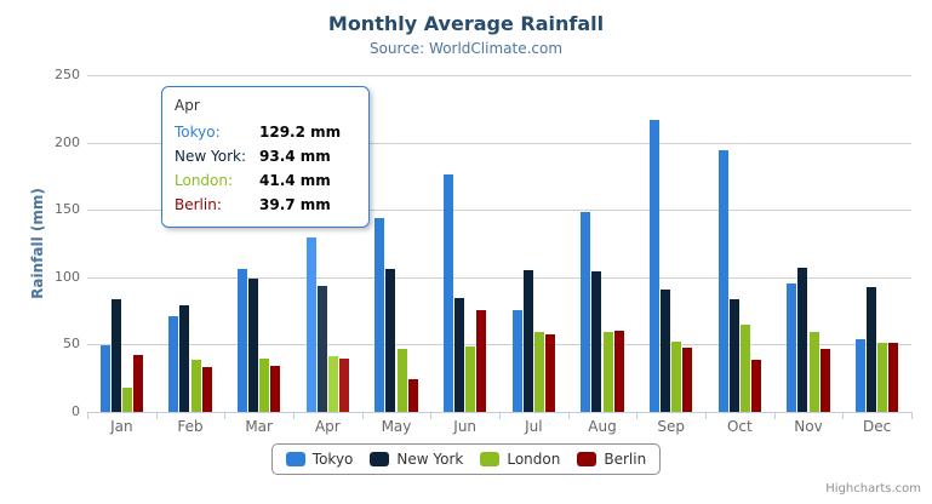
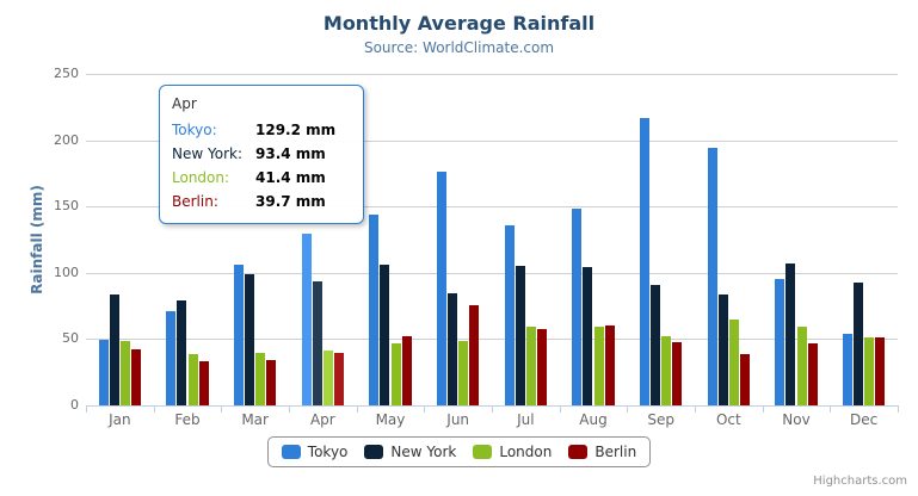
London/Jan: 18 -> 49
Berlin/May: 24 -> 53
Tokyo/Jul: 76 -> 136
